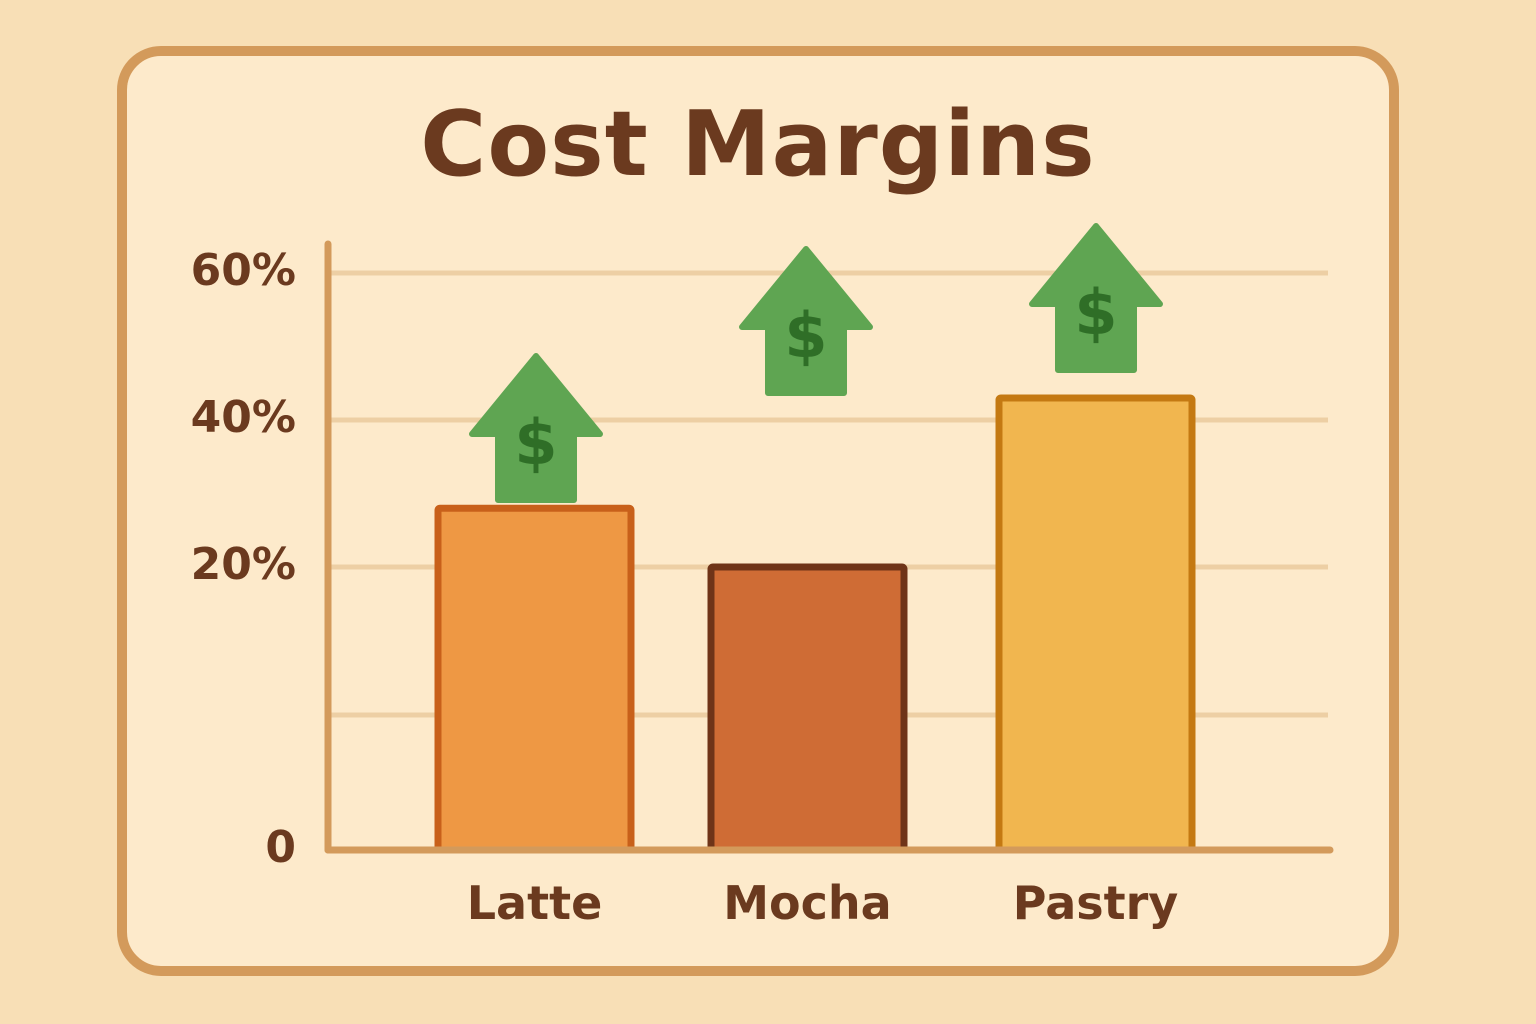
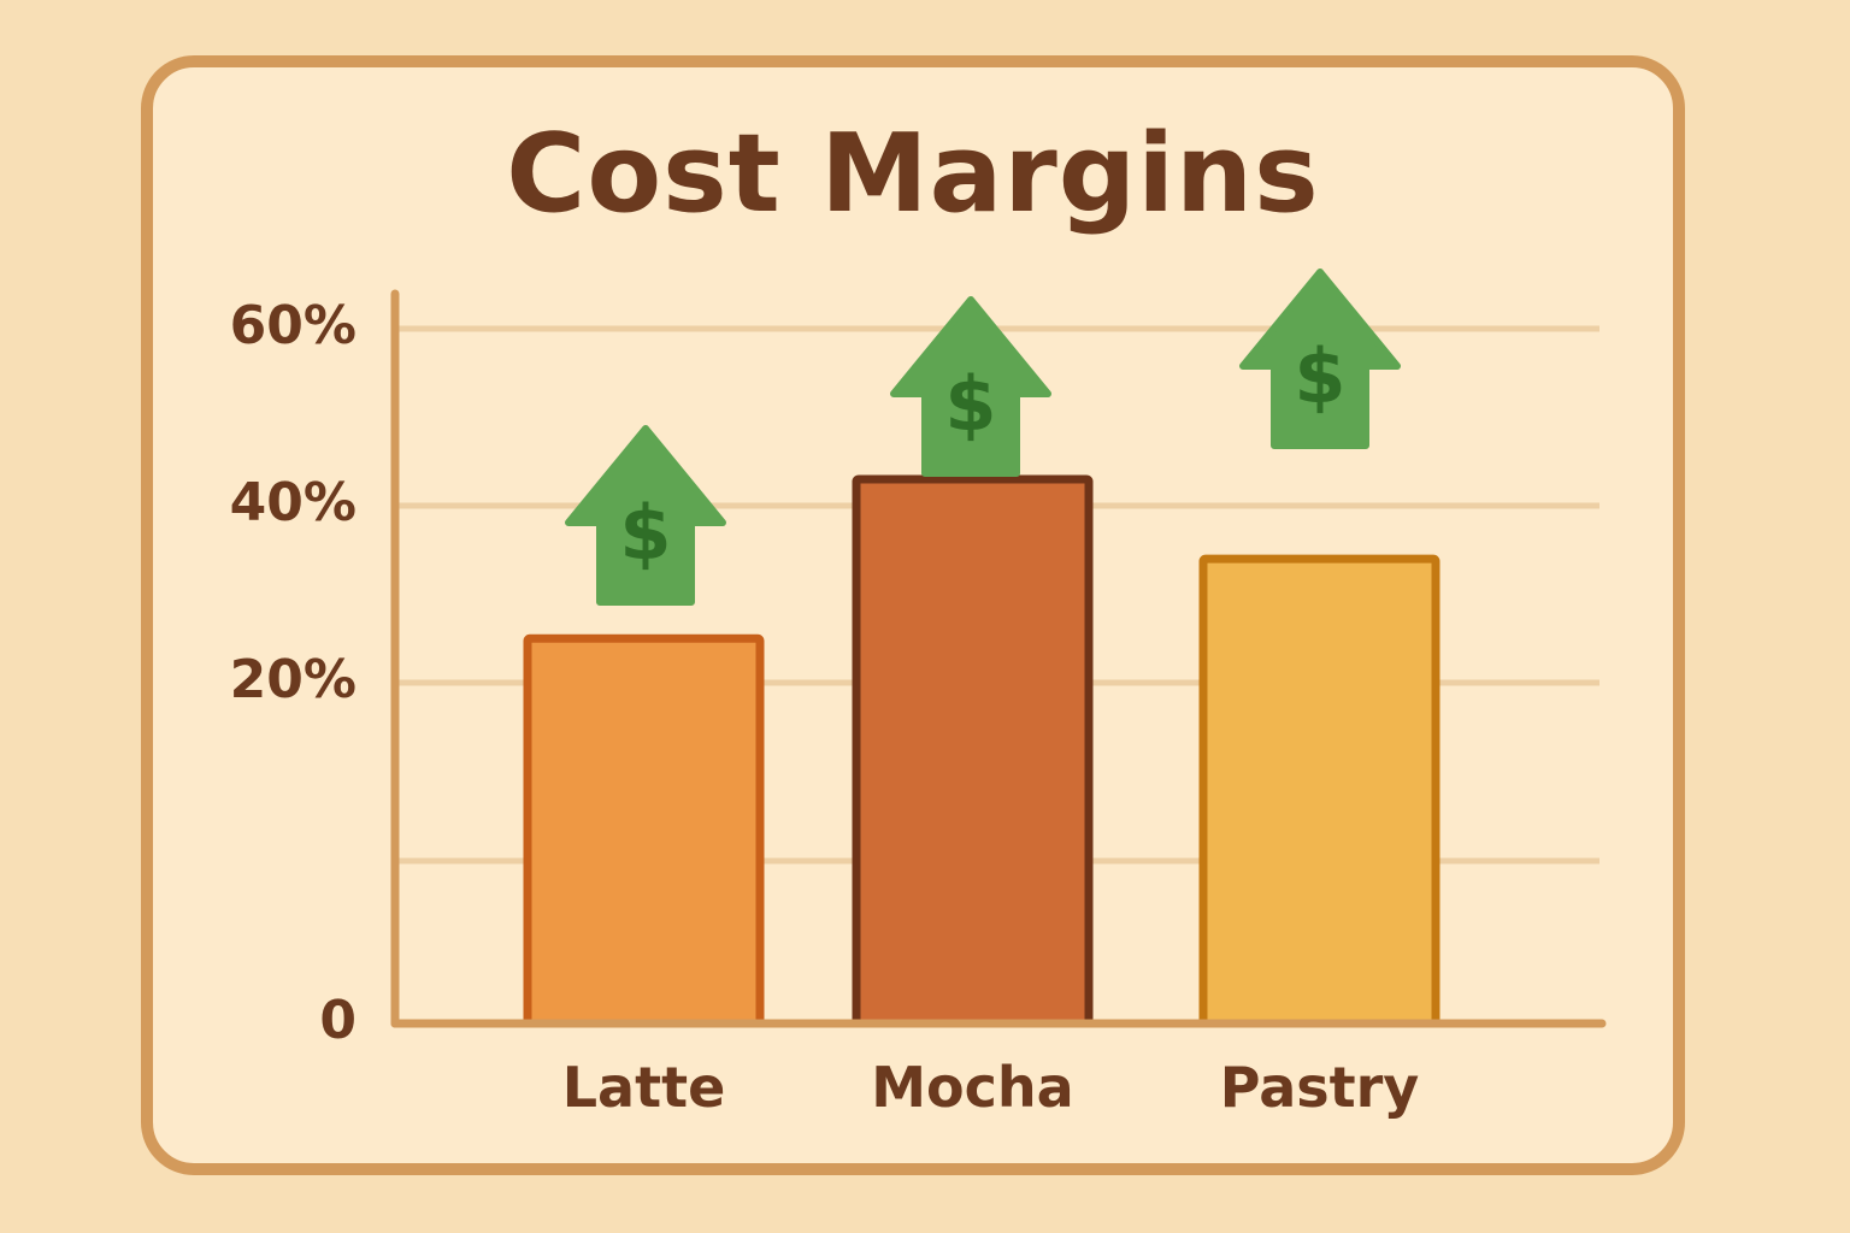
Latte: 28% -> 25%
Mocha: 20% -> 43%
Pastry: 43% -> 34%
